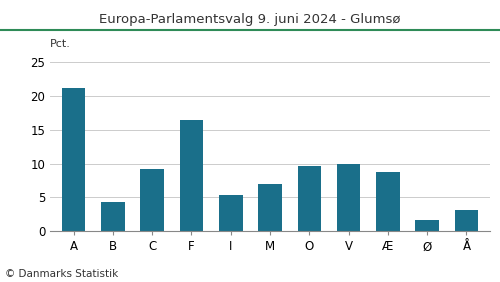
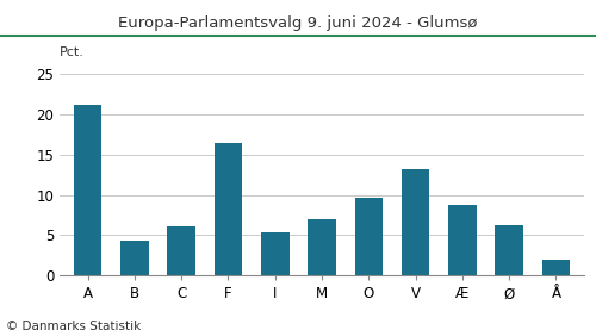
C: 9.2 -> 6.1
V: 10.0 -> 13.2
Ø: 1.6 -> 6.3
Å: 3.2 -> 2.0
